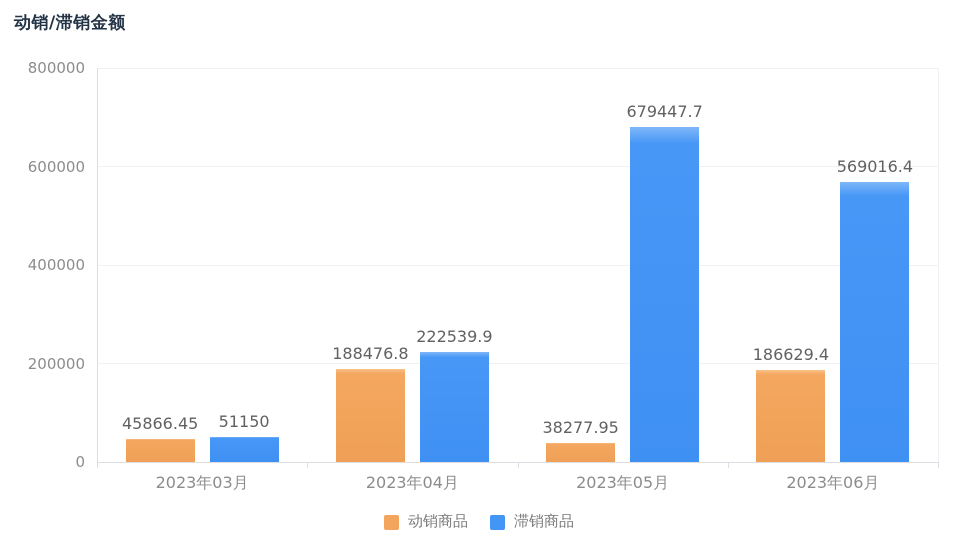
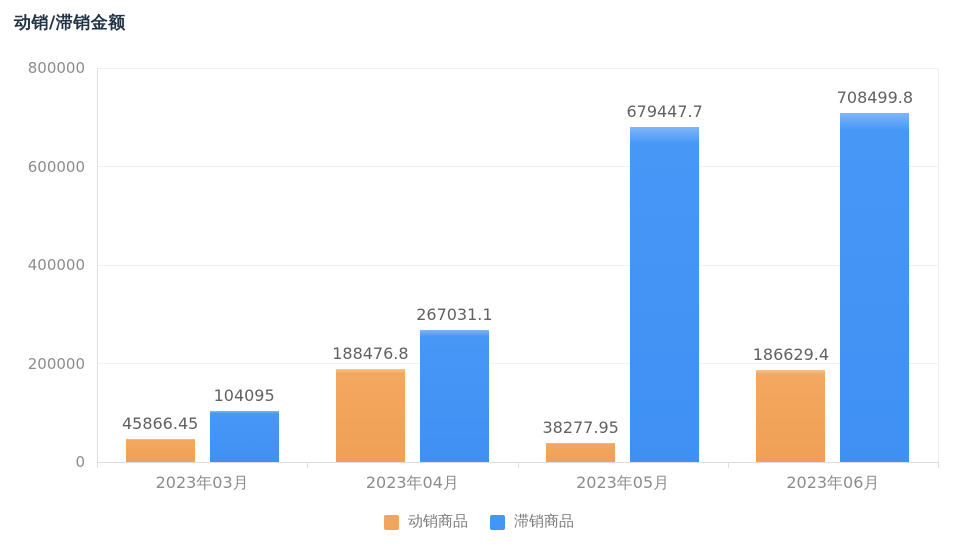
滞销商品/2023年03月: 51150 -> 104095
滞销商品/2023年04月: 222539.9 -> 267031.1
滞销商品/2023年06月: 569016.4 -> 708499.8
